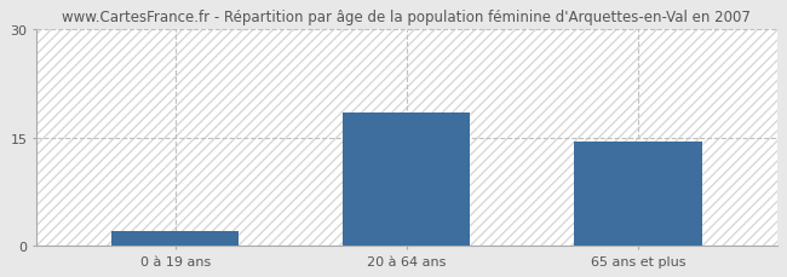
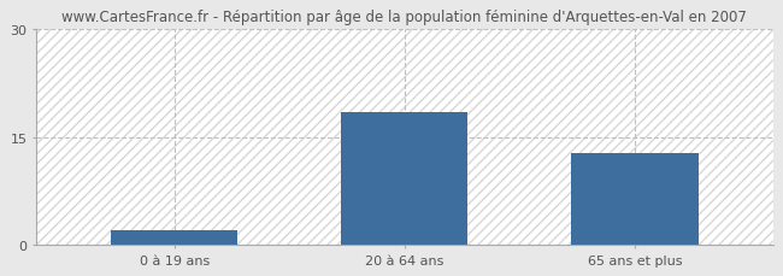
65 ans et plus: 14.5 -> 12.8
